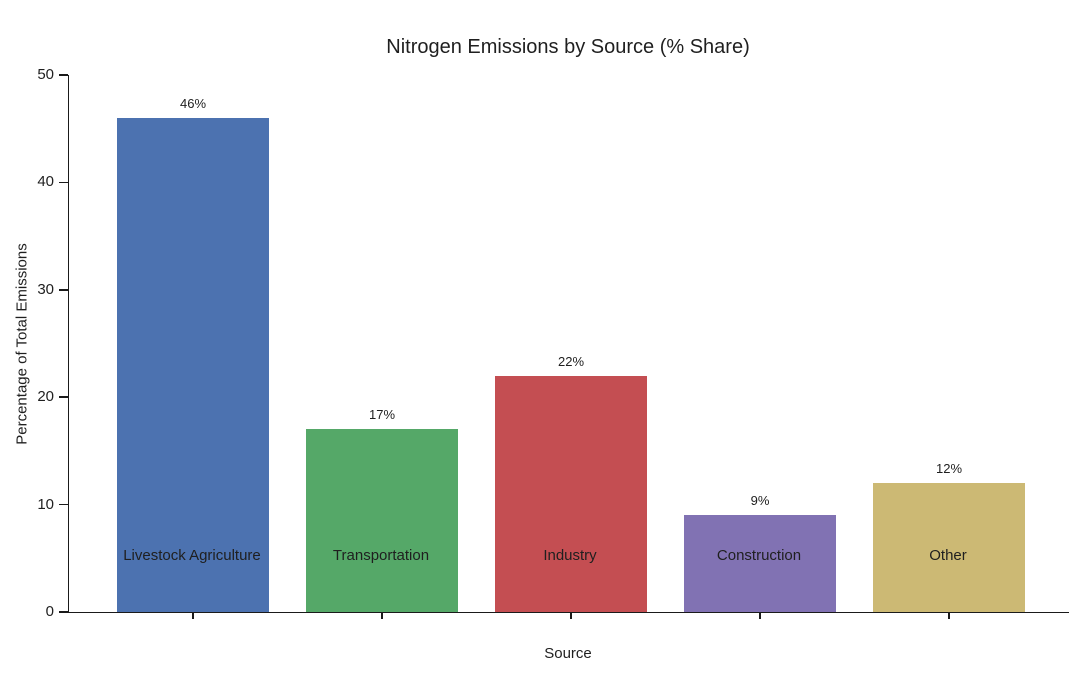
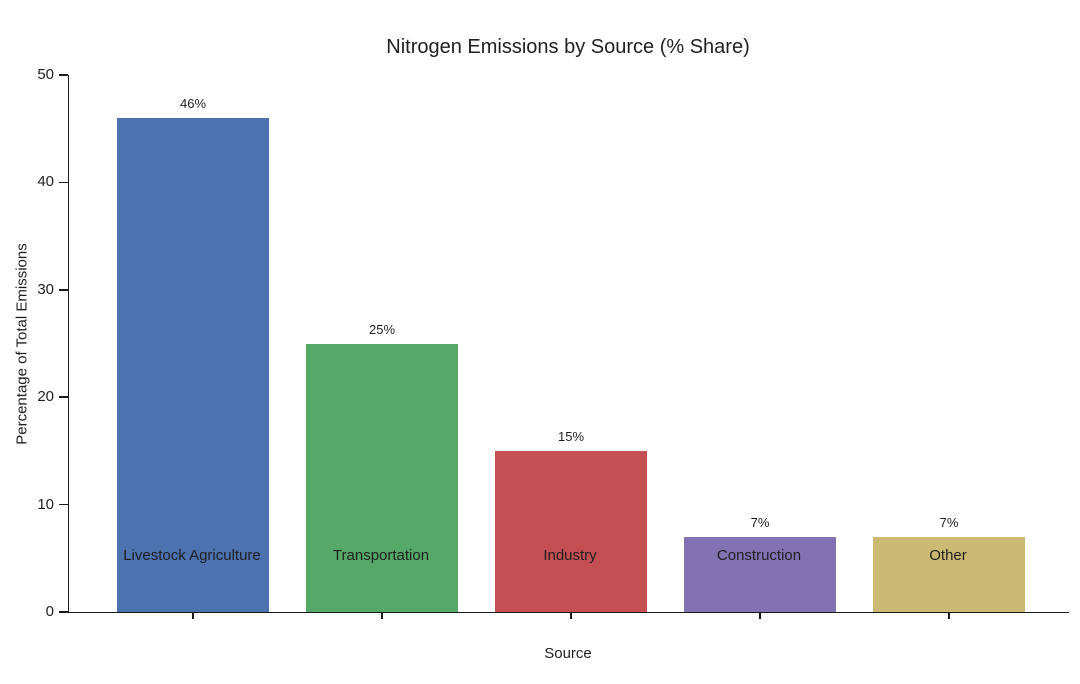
Transportation: 17% -> 25%
Industry: 22% -> 15%
Construction: 9% -> 7%
Other: 12% -> 7%
